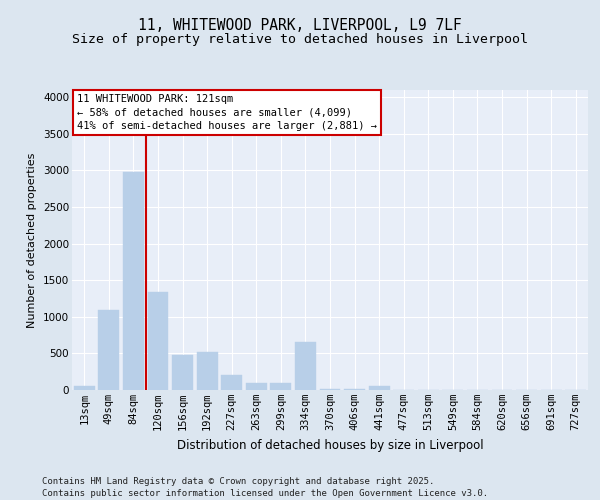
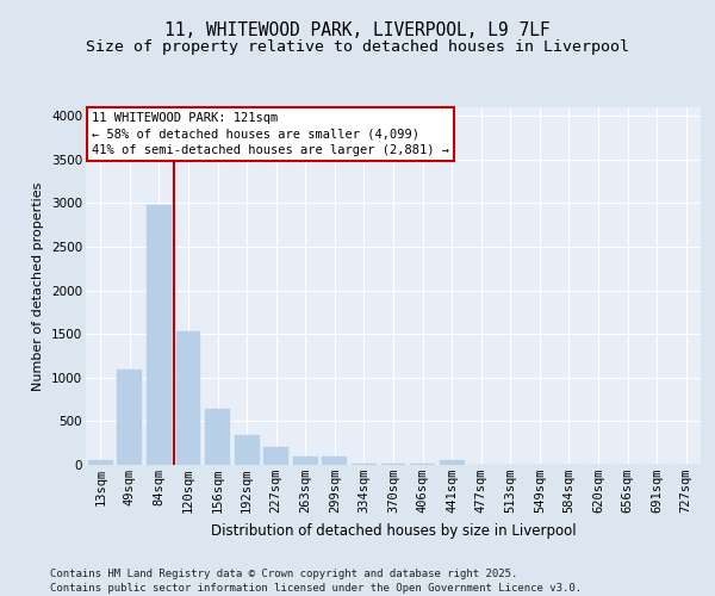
120sqm: 1340 -> 1530
156sqm: 480 -> 640
192sqm: 520 -> 340
334sqm: 660 -> 20
